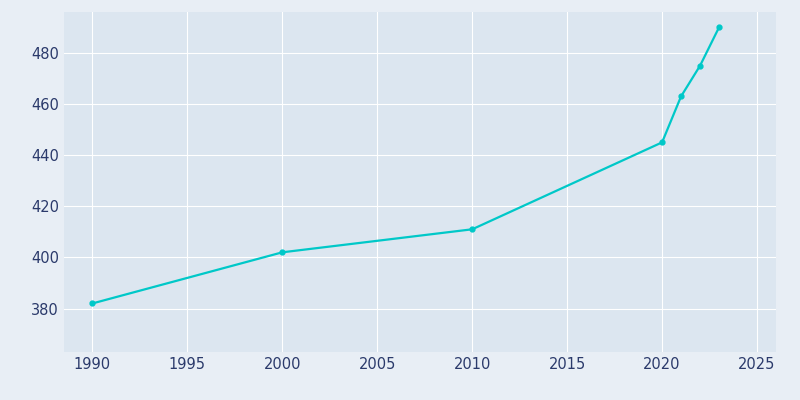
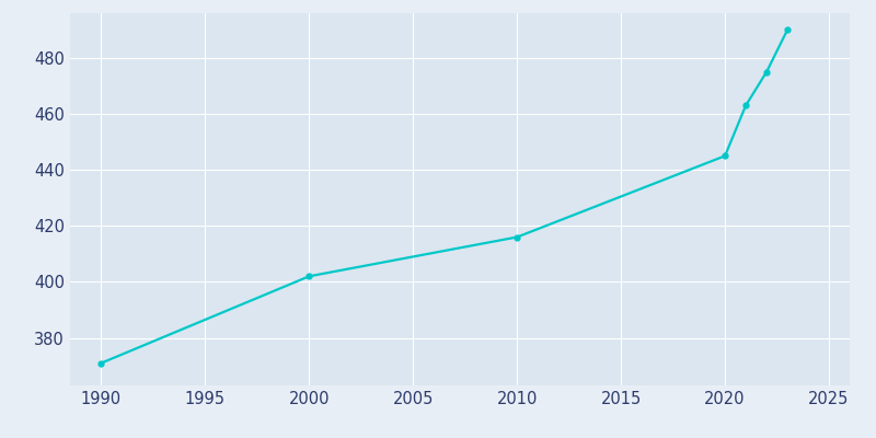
1990: 382 -> 371
2010: 411 -> 416
